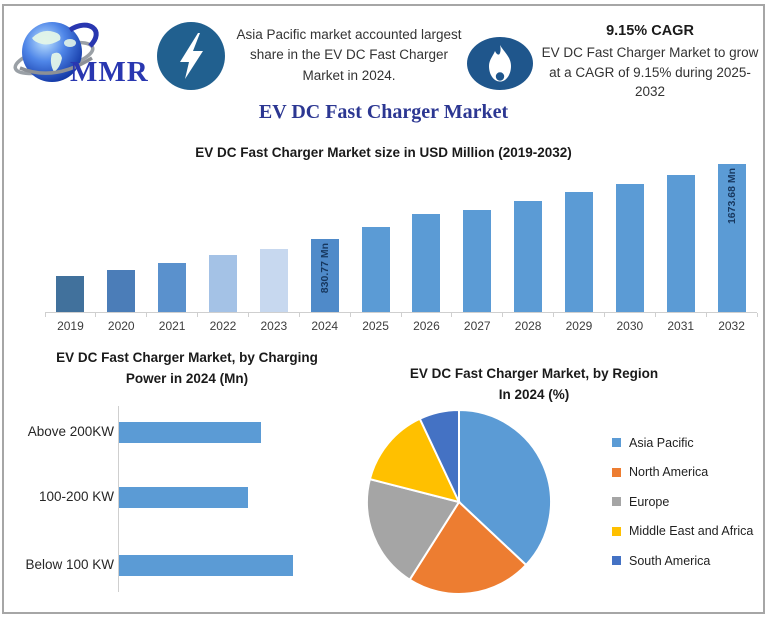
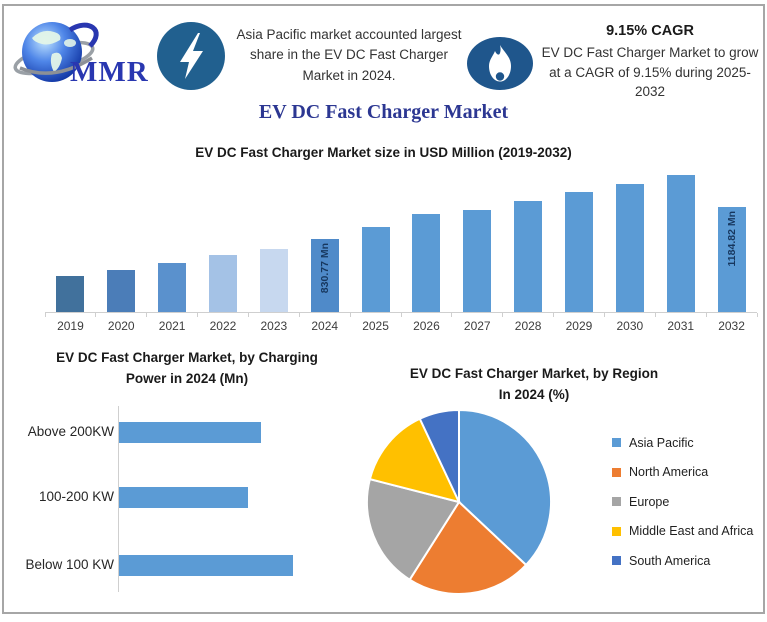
EV DC Fast Charger Market size in USD Million (2019-2032)/2032: 1673.68 -> 1184.82
